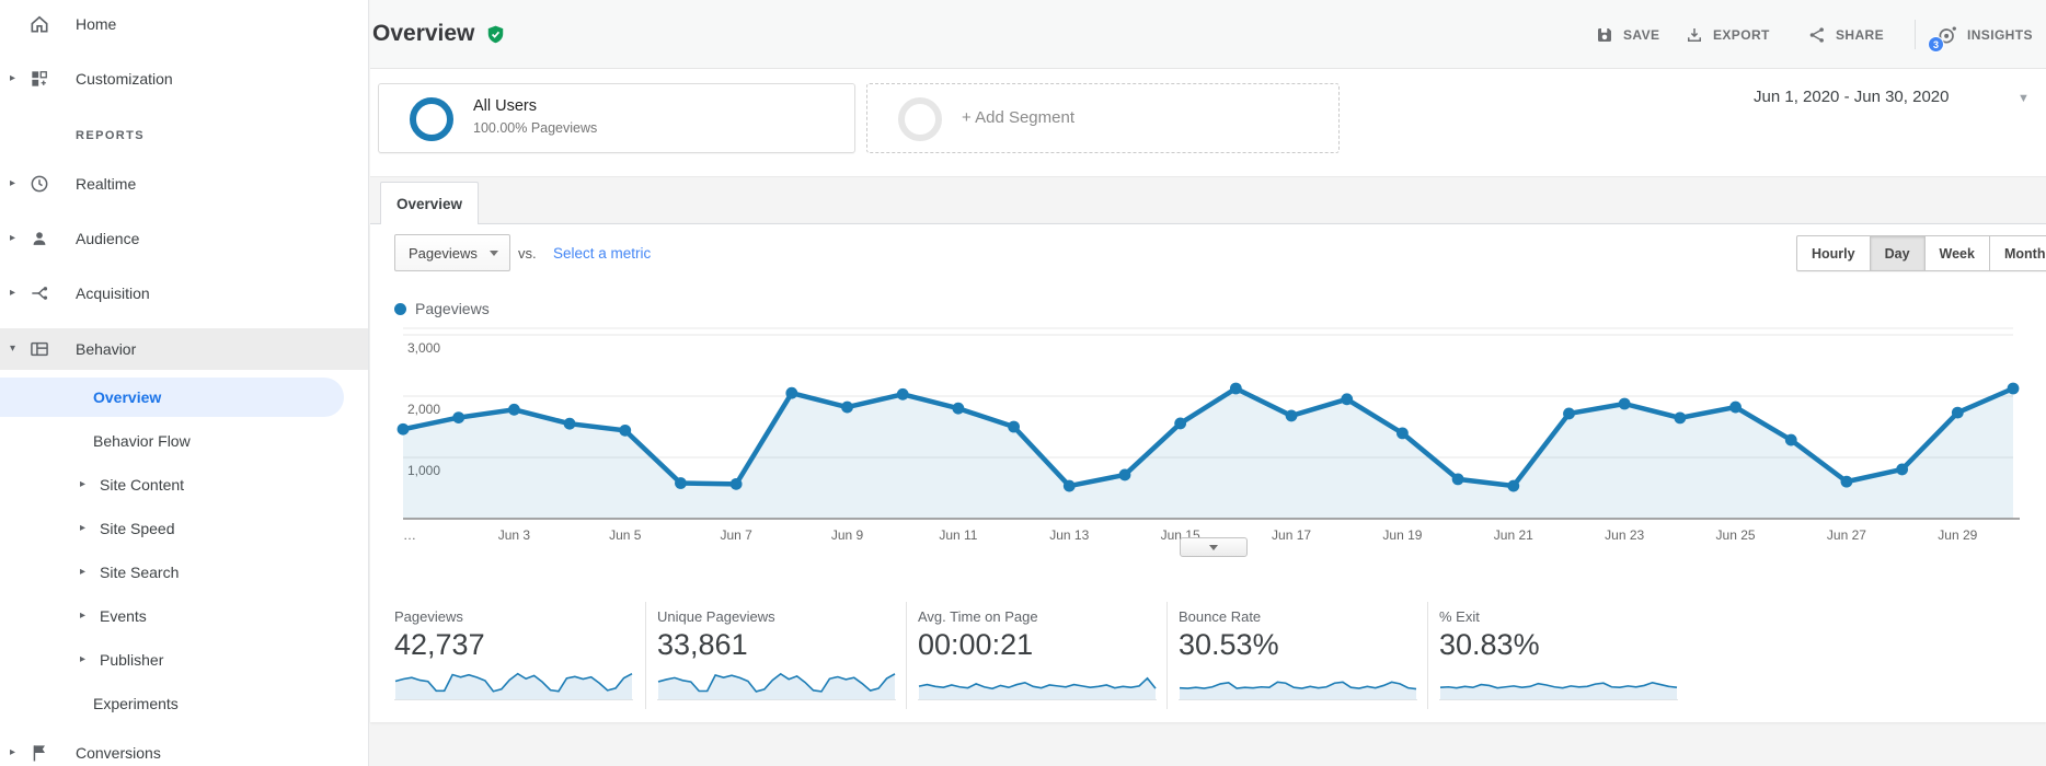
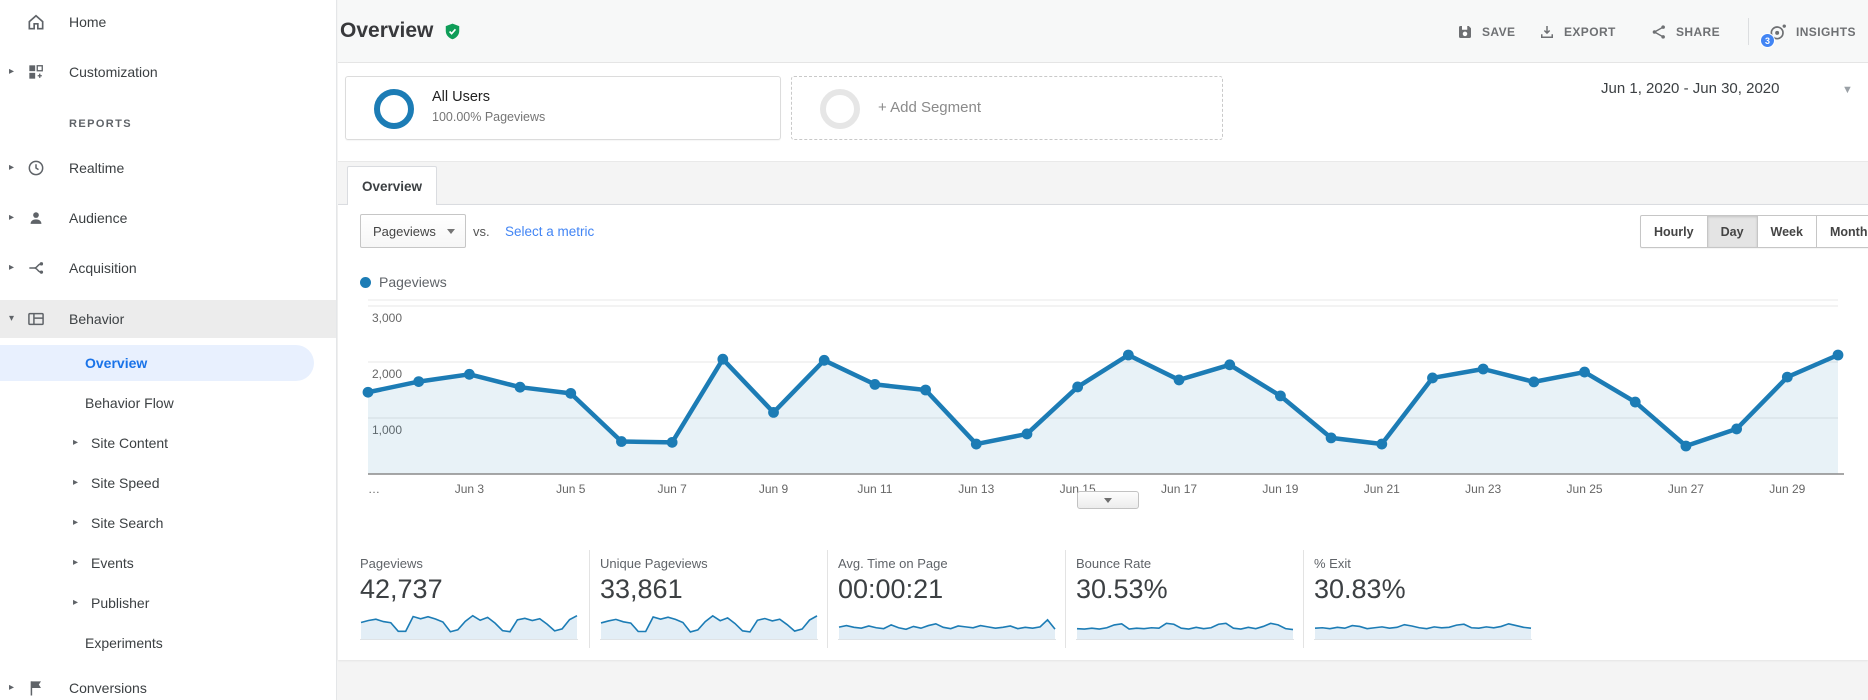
Jun 9: 1800 -> 1100
Jun 11: 1800 -> 1600
Jun 27: 600 -> 500
